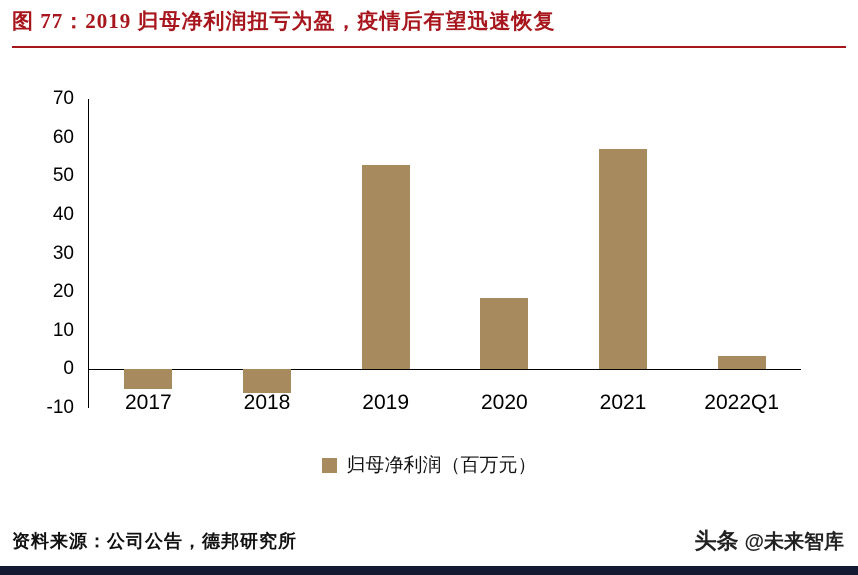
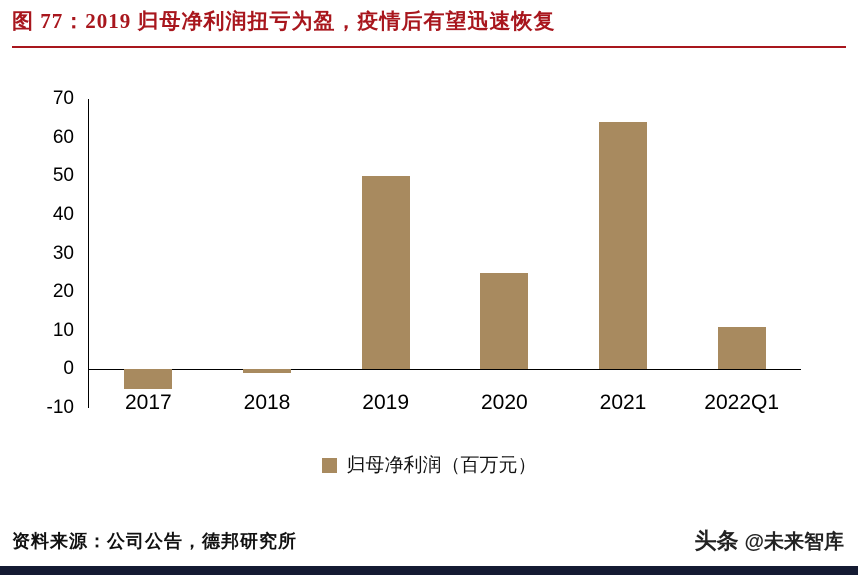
2018: -6 -> -1
2019: 53 -> 50
2020: 18 -> 25
2021: 57 -> 64
2022Q1: 4 -> 11
